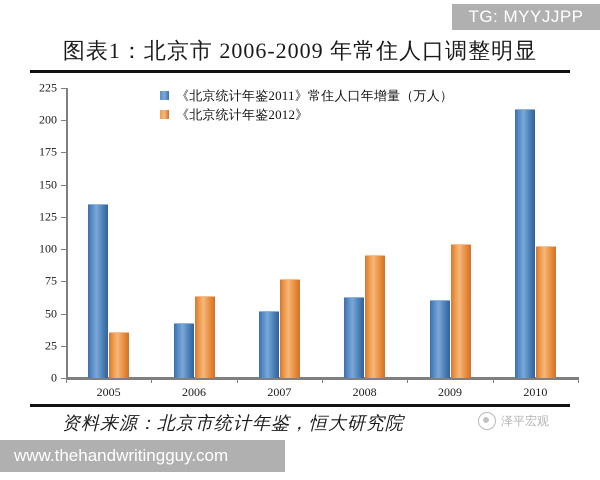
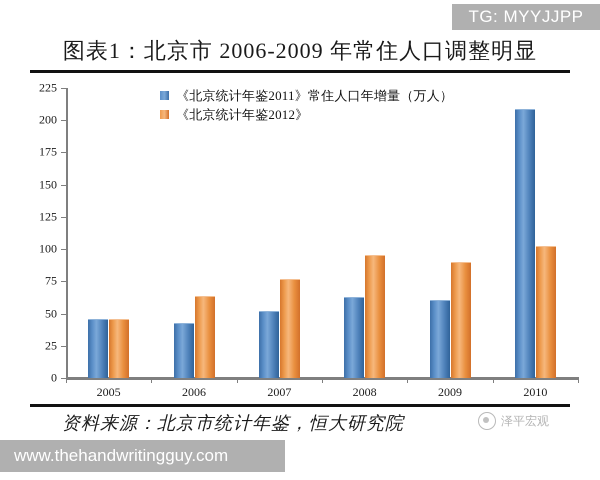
《北京统计年鉴2011》常住人口年增量（万人）/2005: 134 -> 45
《北京统计年鉴2012》/2005: 35 -> 45
《北京统计年鉴2012》/2009: 103 -> 89
